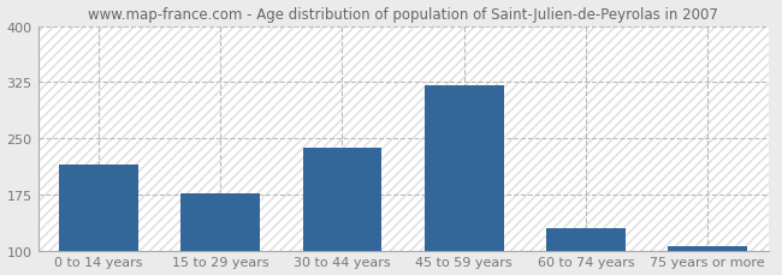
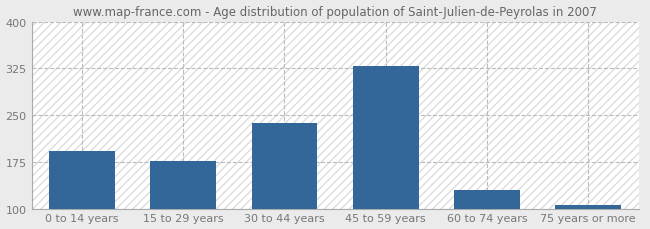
0 to 14 years: 214 -> 193
45 to 59 years: 320 -> 329
